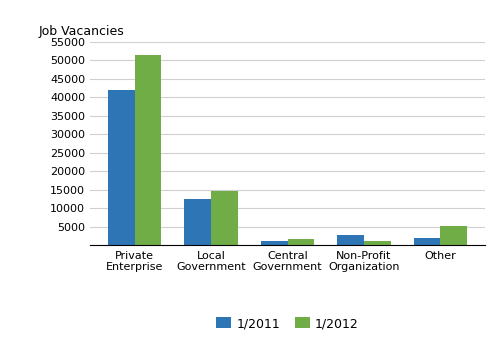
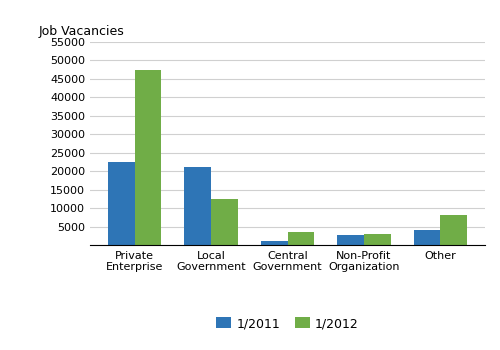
1/2011/Private Enterprise: 42000 -> 22500
1/2012/Private Enterprise: 51500 -> 47500
1/2011/Local Government: 12500 -> 21000
1/2012/Local Government: 14500 -> 12500
1/2012/Central Government: 1500 -> 3500
1/2012/Non-Profit Organization: 1200 -> 3000
1/2011/Other: 2000 -> 4000
1/2012/Other: 5100 -> 8000
